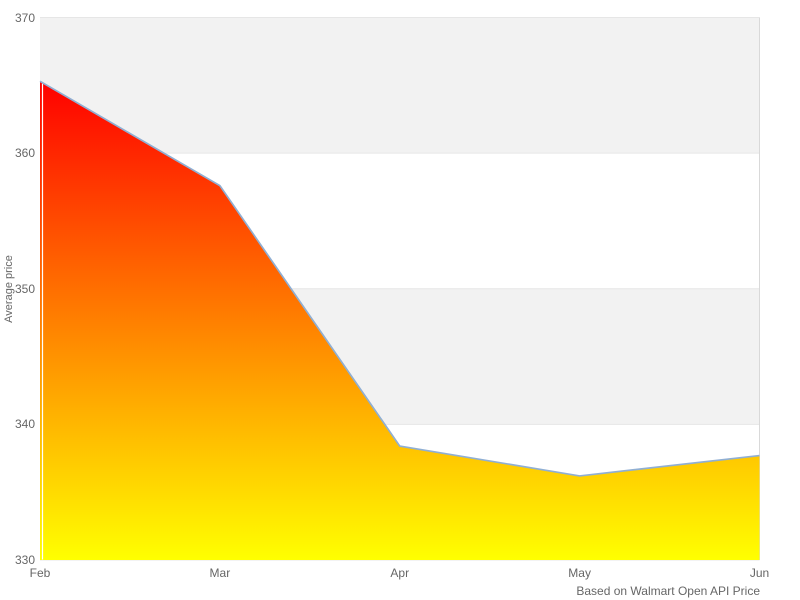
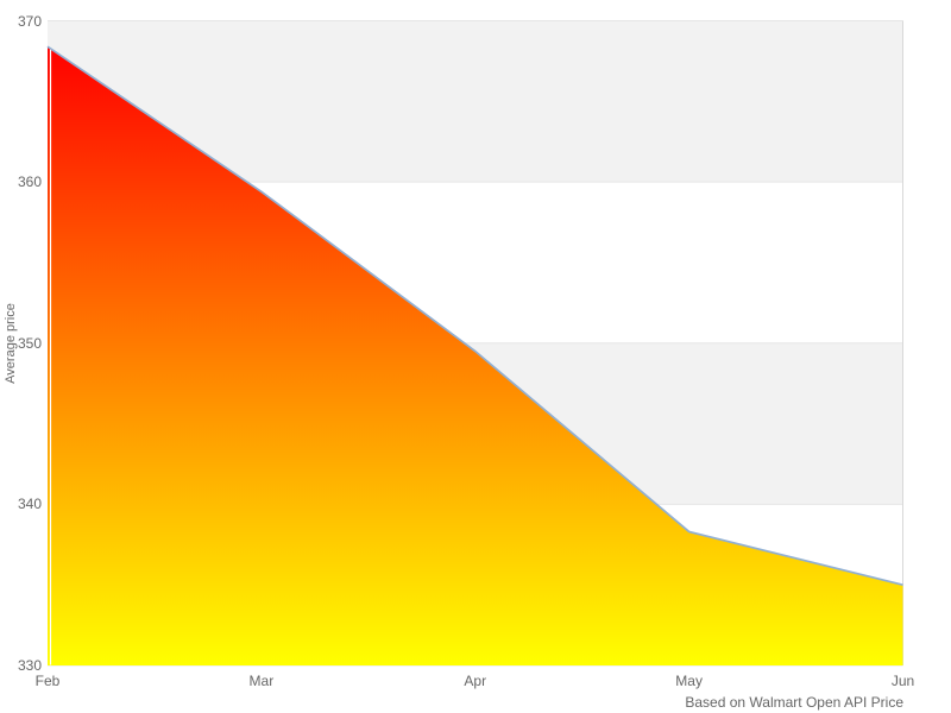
Feb: 365.3 -> 368.4
Mar: 357.6 -> 359.4
Apr: 338.4 -> 349.5
May: 336.2 -> 338.3
Jun: 337.7 -> 335.0
